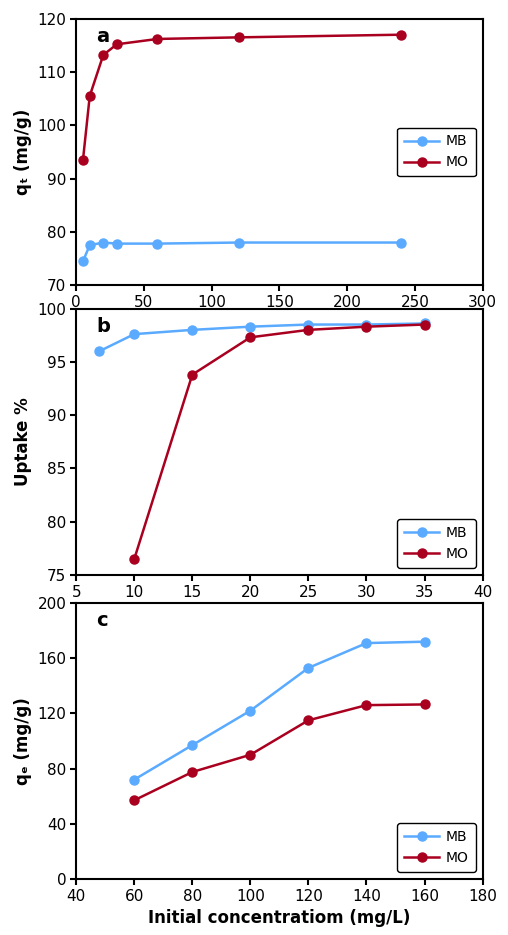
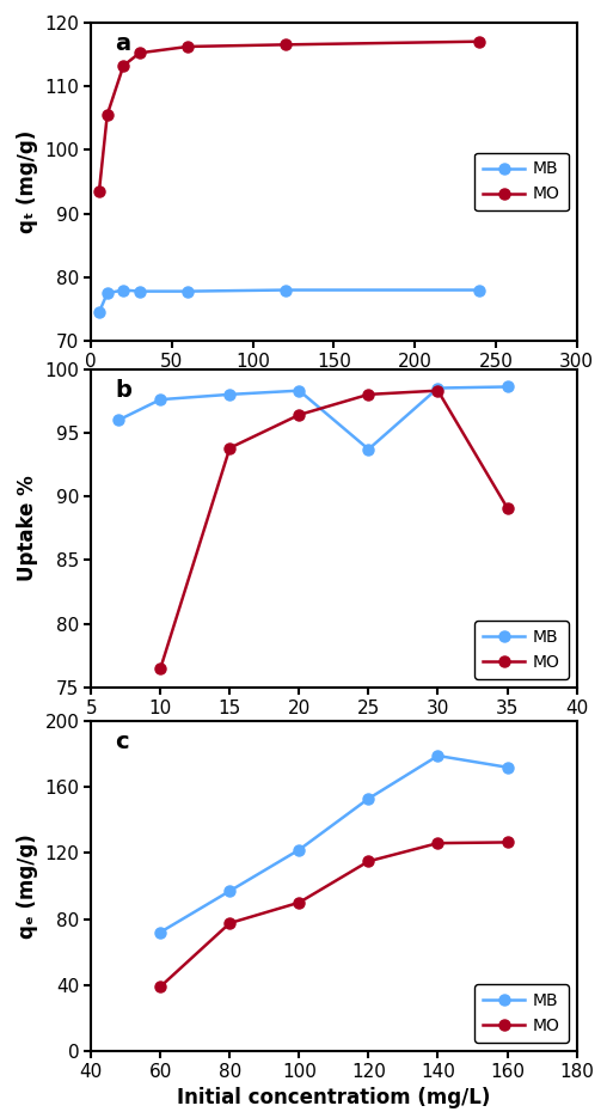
MO/20: 97.3 -> 96.4
MB/25: 98.5 -> 93.7
MO/35: 98.5 -> 89.1
MO/60: 57 -> 39
MB/140: 171 -> 179
